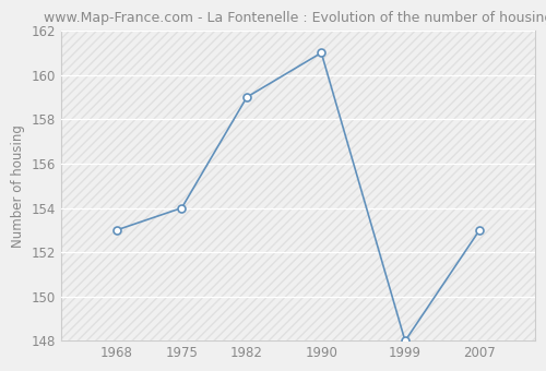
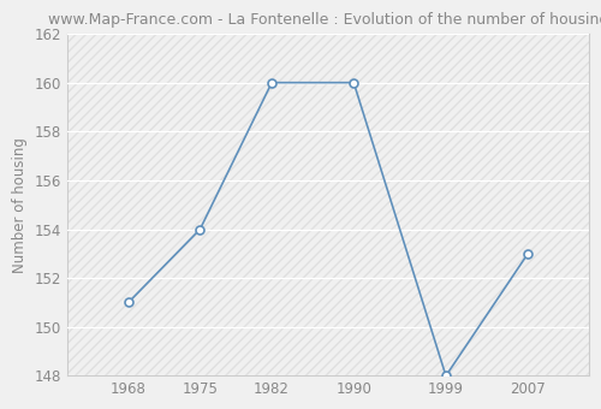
1968: 153 -> 151
1982: 159 -> 160
1990: 161 -> 160
